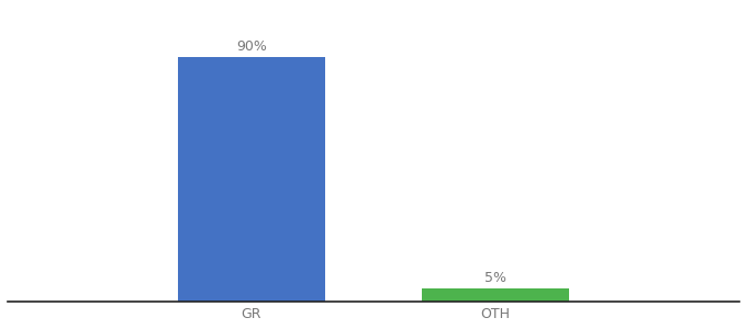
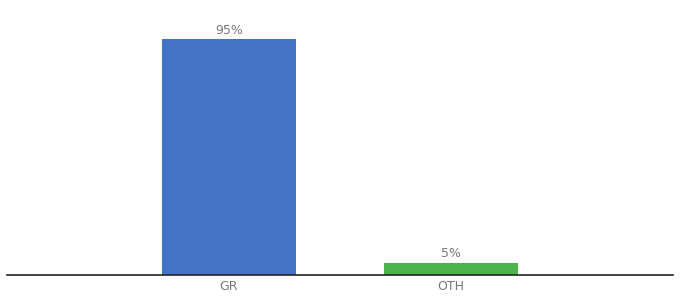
GR: 90% -> 95%
